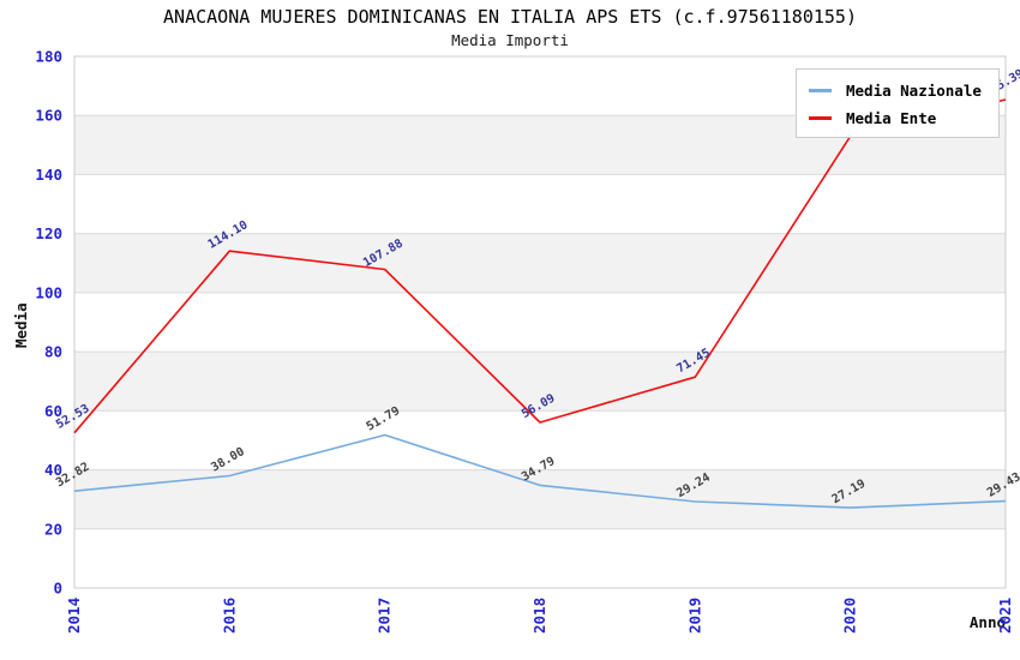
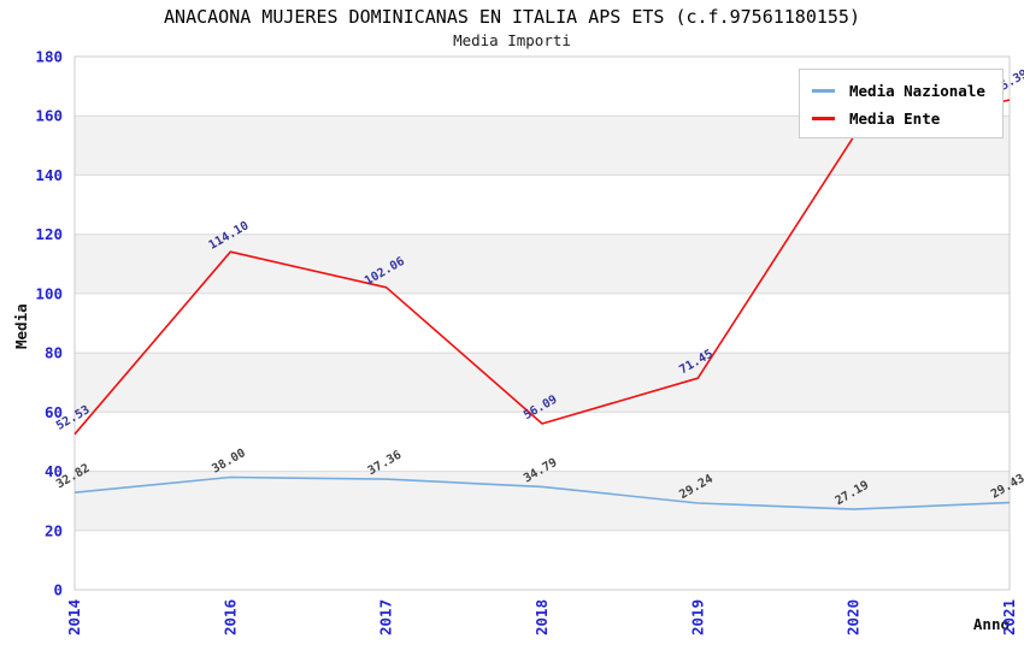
Media Nazionale/2017: 51.79 -> 37.36
Media Ente/2017: 107.88 -> 102.06
